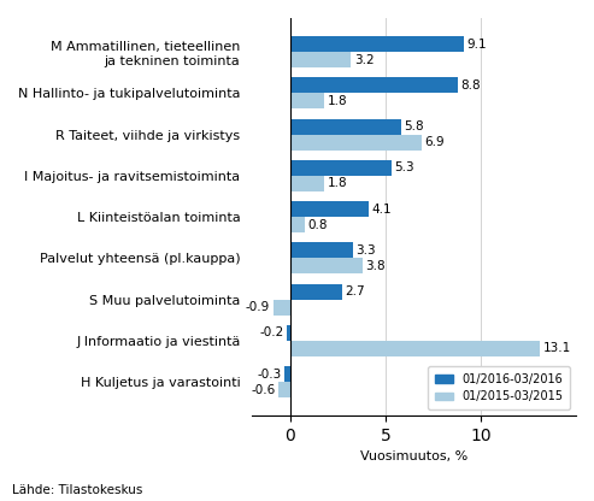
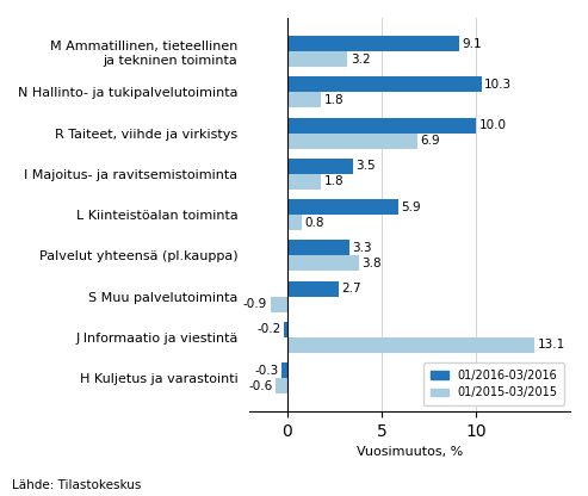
01/2016-03/2016/N Hallinto- ja tukipalvelutoiminta: 8.8 -> 10.3
01/2016-03/2016/R Taiteet, viihde ja virkistys: 5.8 -> 10.0
01/2016-03/2016/I Majoitus- ja ravitsemistoiminta: 5.3 -> 3.5
01/2016-03/2016/L Kiinteistöalan toiminta: 4.1 -> 5.9
